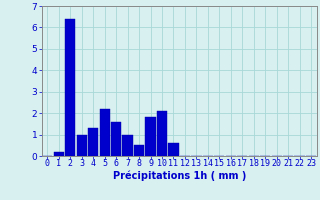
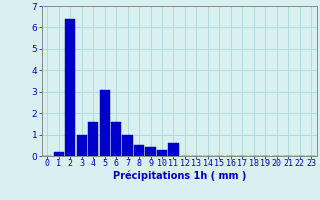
4: 1.3 -> 1.6
5: 2.2 -> 3.1
9: 1.8 -> 0.4
10: 2.1 -> 0.3
